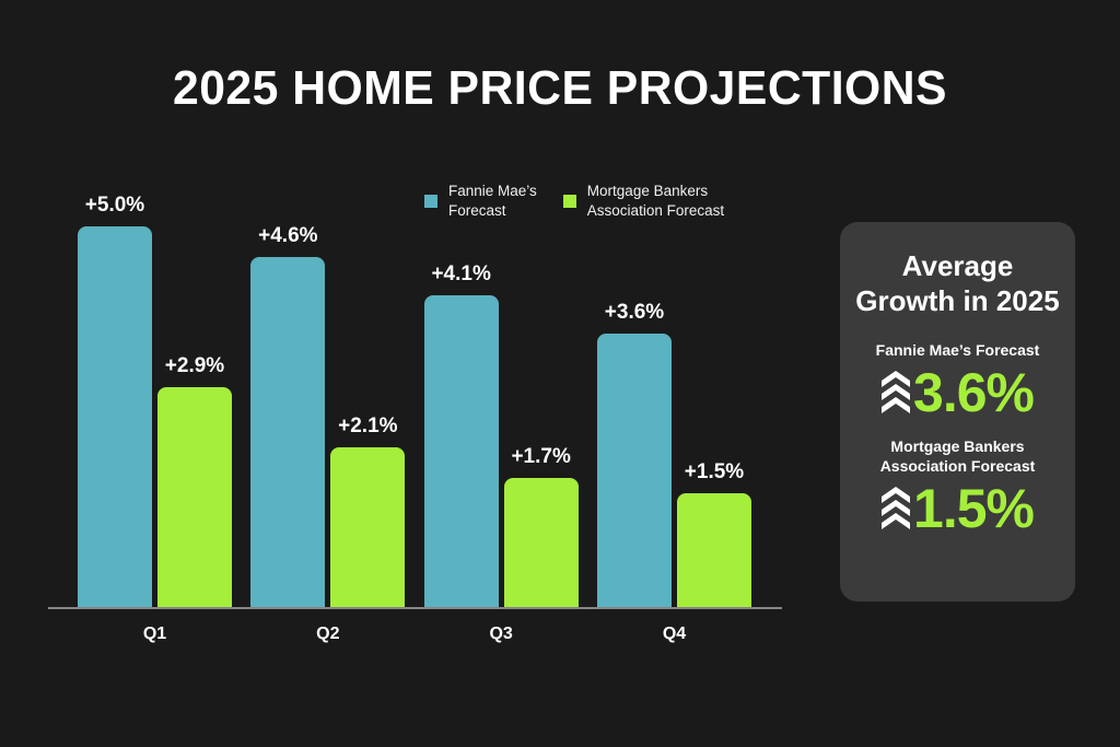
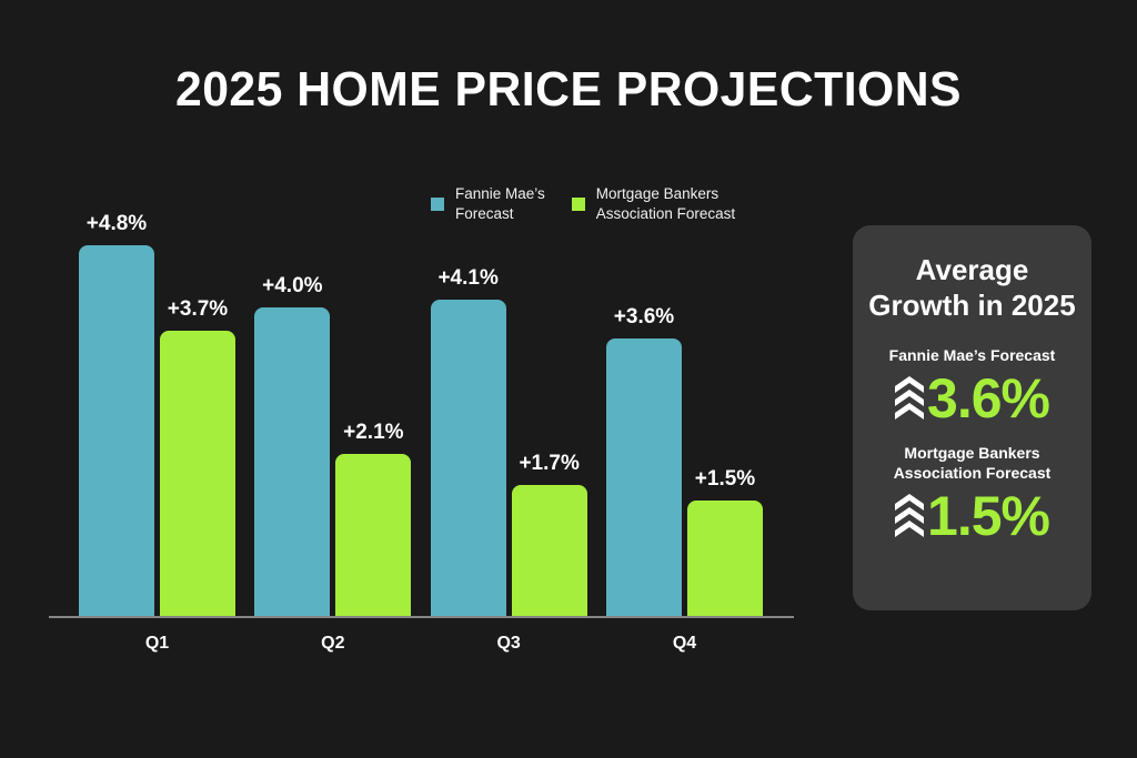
Fannie Mae’s Forecast/Q1: +5.0% -> +4.8%
Mortgage Bankers Association Forecast/Q1: +2.9% -> +3.7%
Fannie Mae’s Forecast/Q2: +4.6% -> +4.0%
